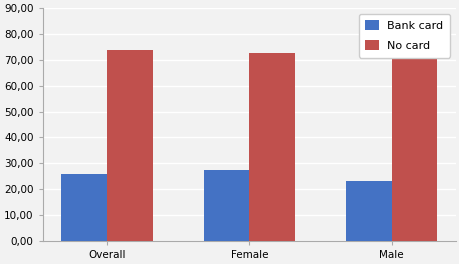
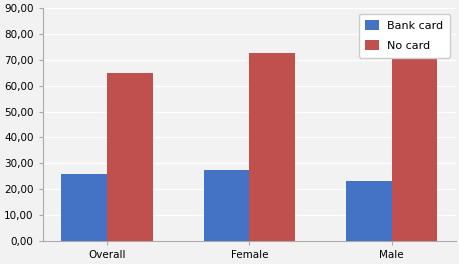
No card/Overall: 74,0 -> 65,0
